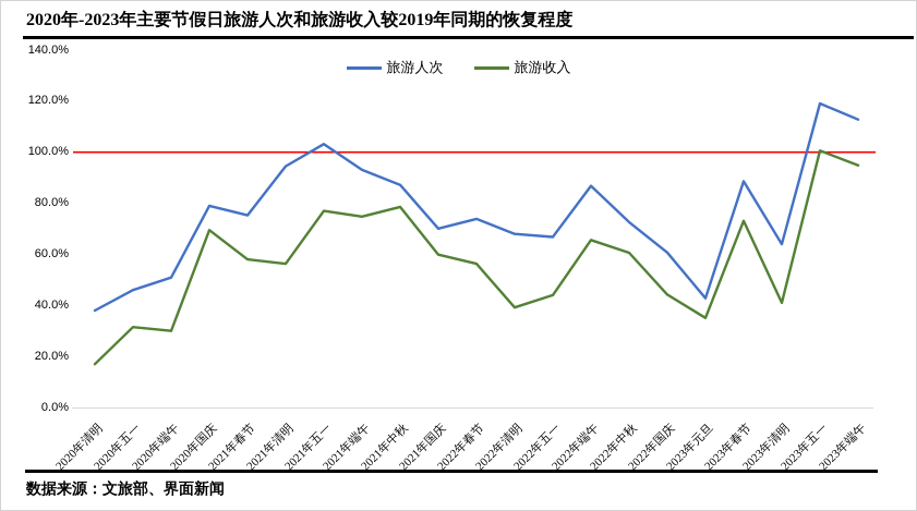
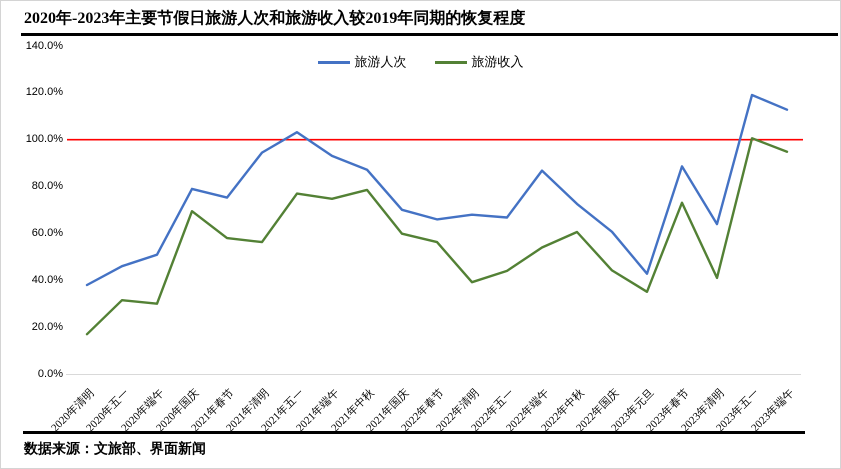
旅游人次/2022年春节: 74% -> 66%
旅游收入/2022年端午: 66% -> 54%
